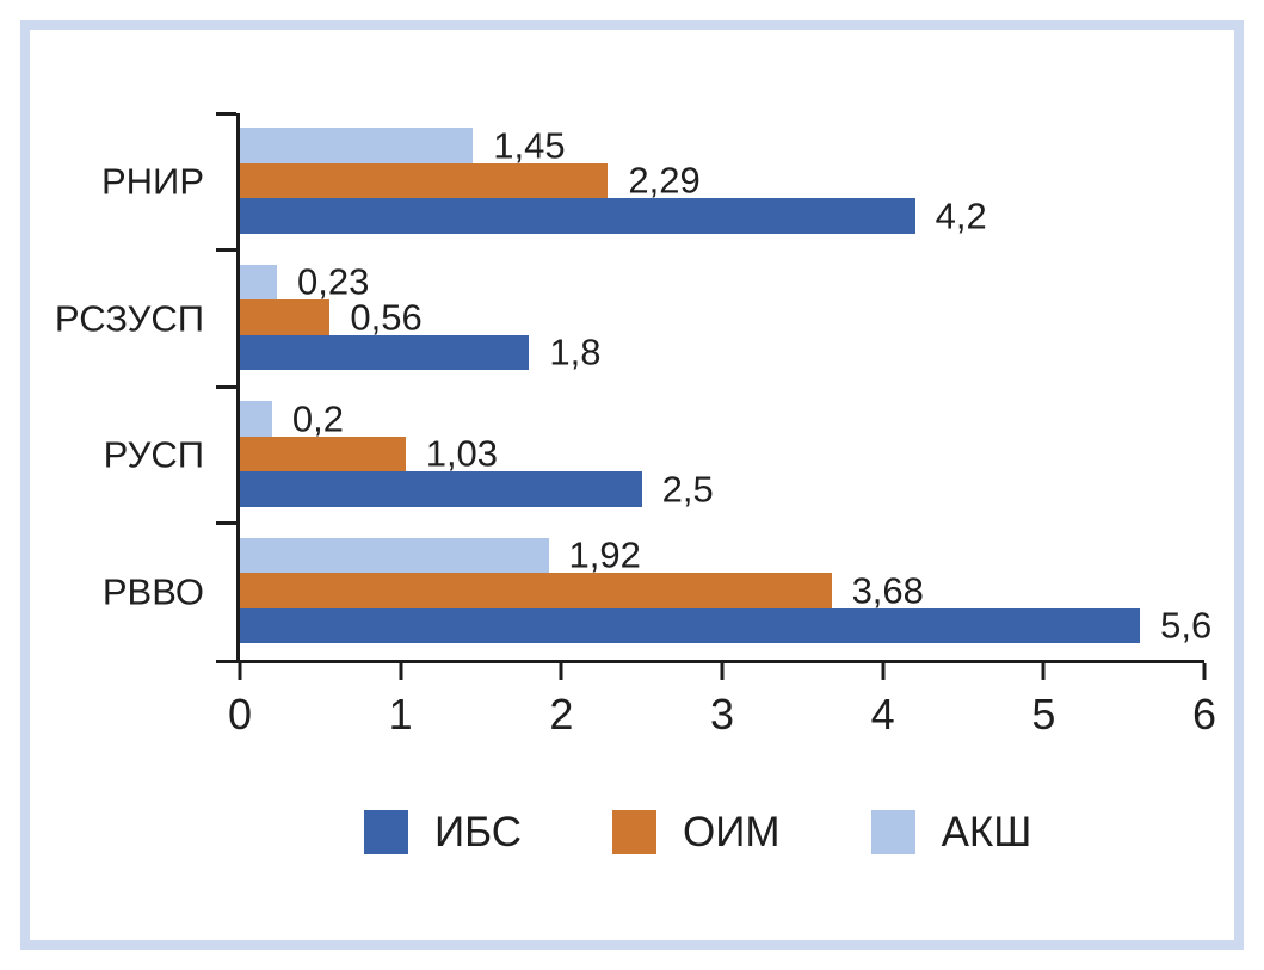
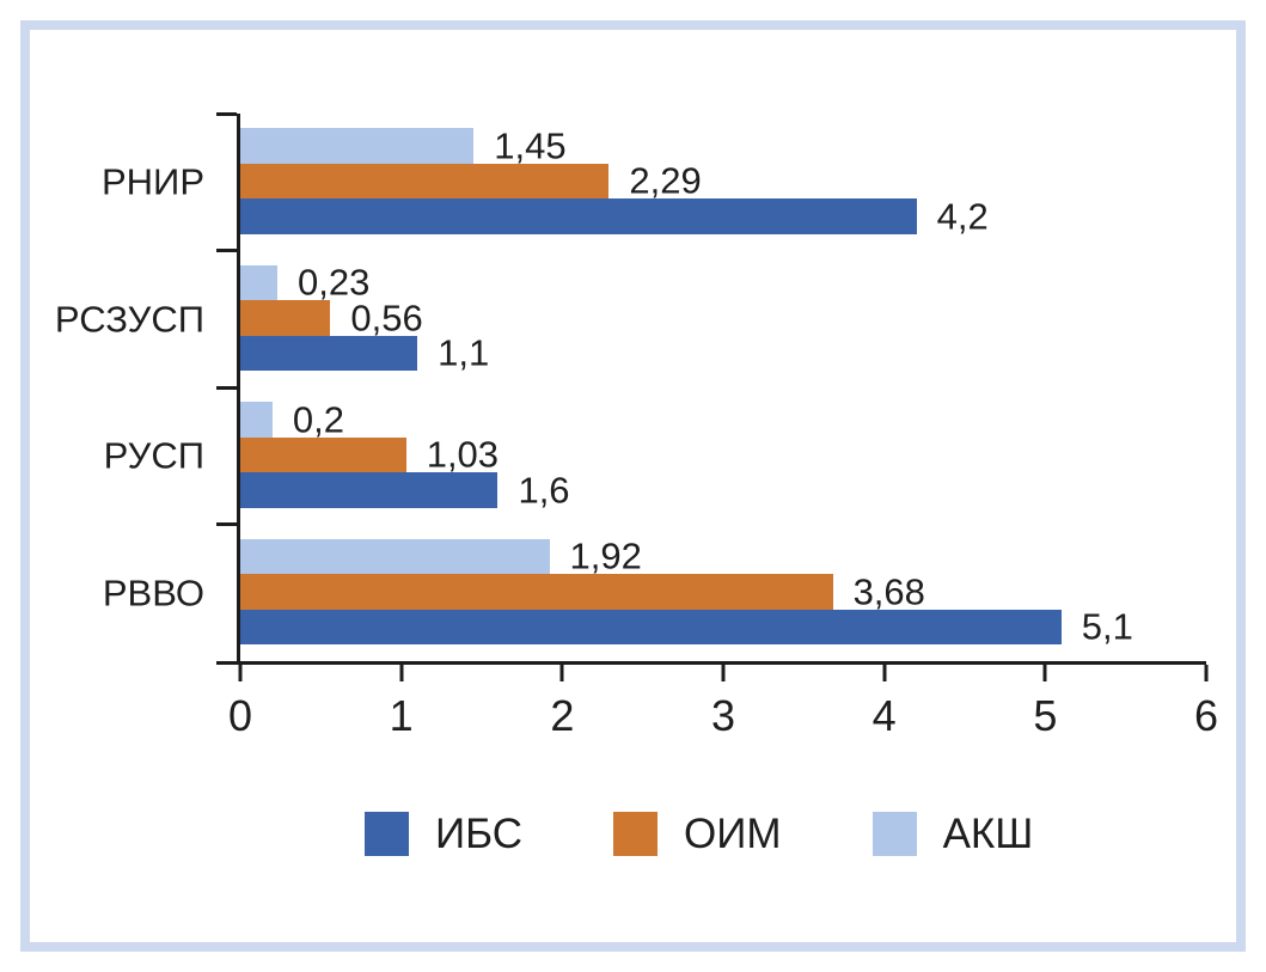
ИБС/РСЗУСП: 1,8 -> 1,1
ИБС/РУСП: 2,5 -> 1,6
ИБС/РВВО: 5,6 -> 5,1
